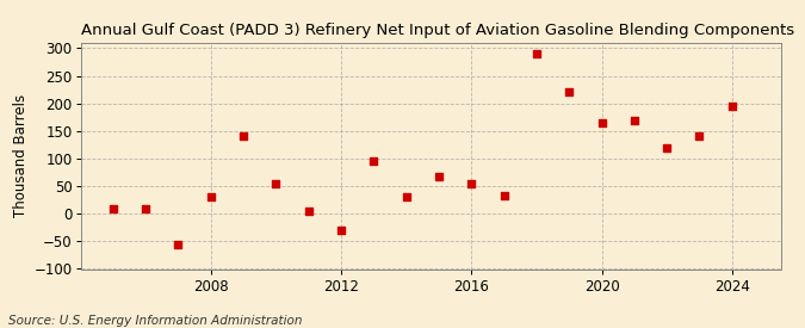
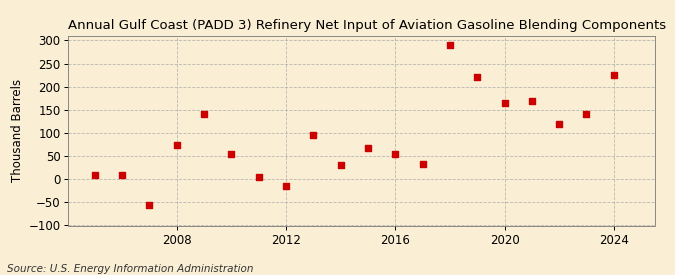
2008: 30 -> 75
2012: -30 -> -15
2024: 196 -> 225
